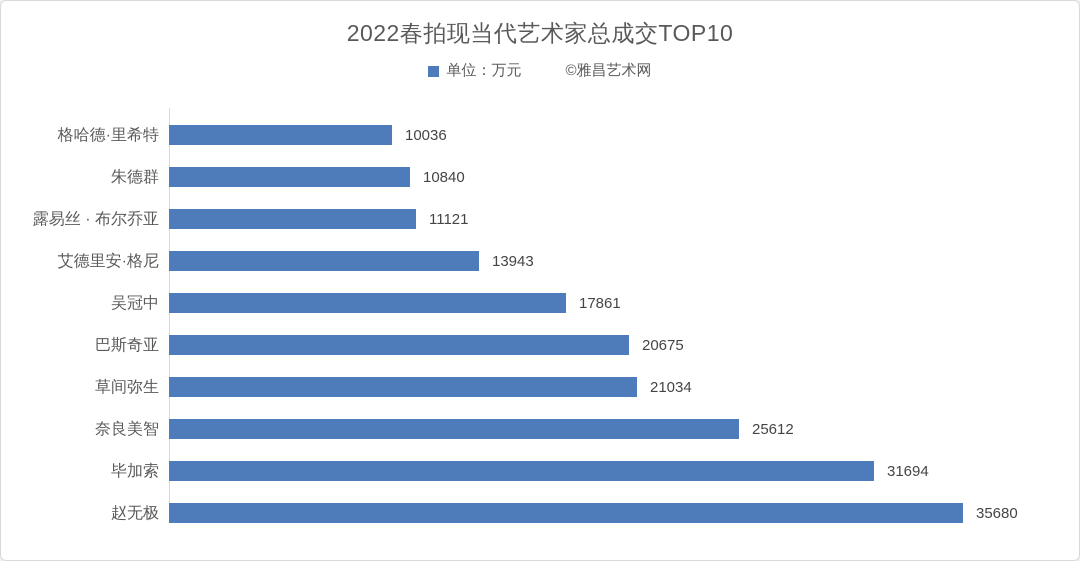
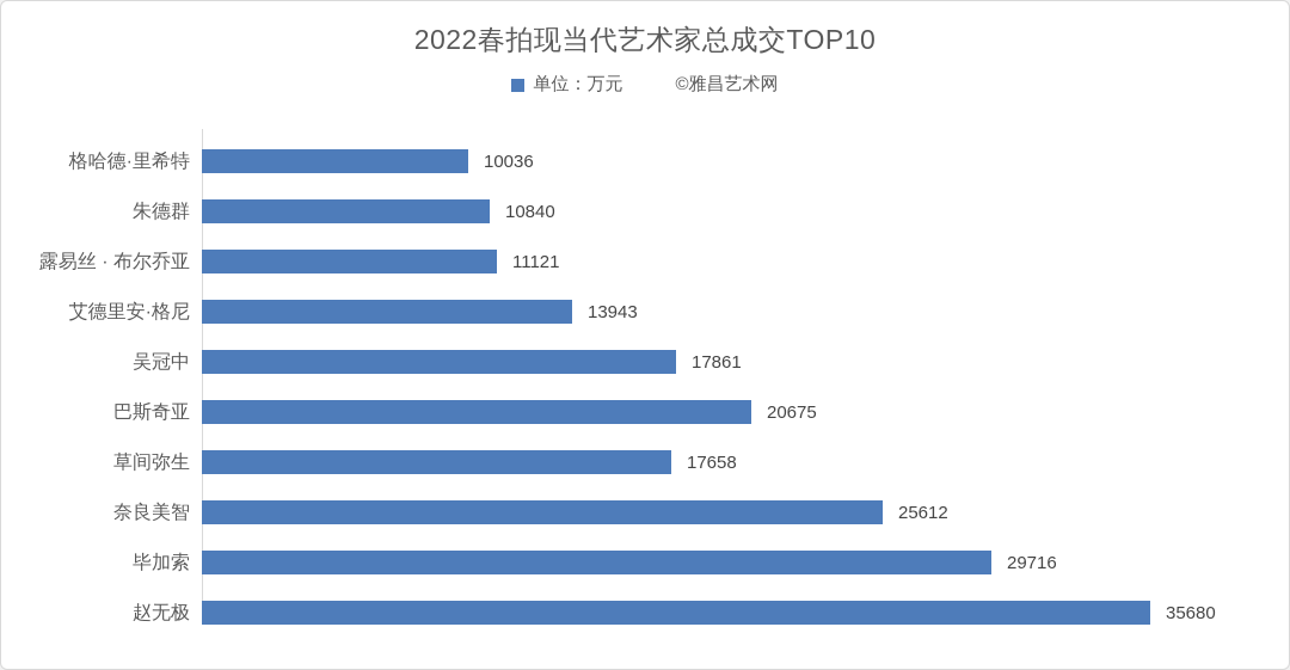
草间弥生: 21034 -> 17658
毕加索: 31694 -> 29716
